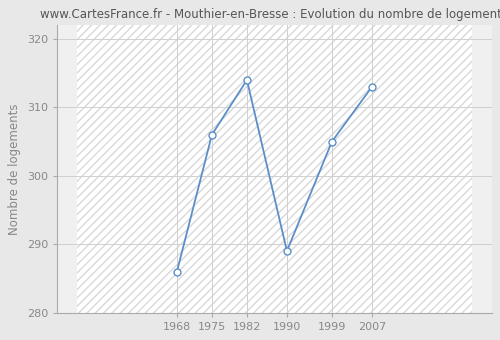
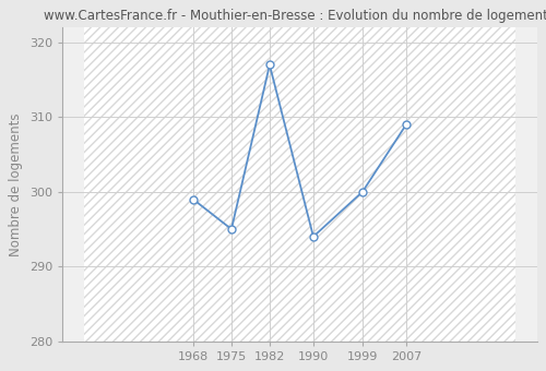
1968: 286 -> 299
1975: 306 -> 295
1982: 314 -> 317
1990: 289 -> 294
1999: 305 -> 300
2007: 313 -> 309
